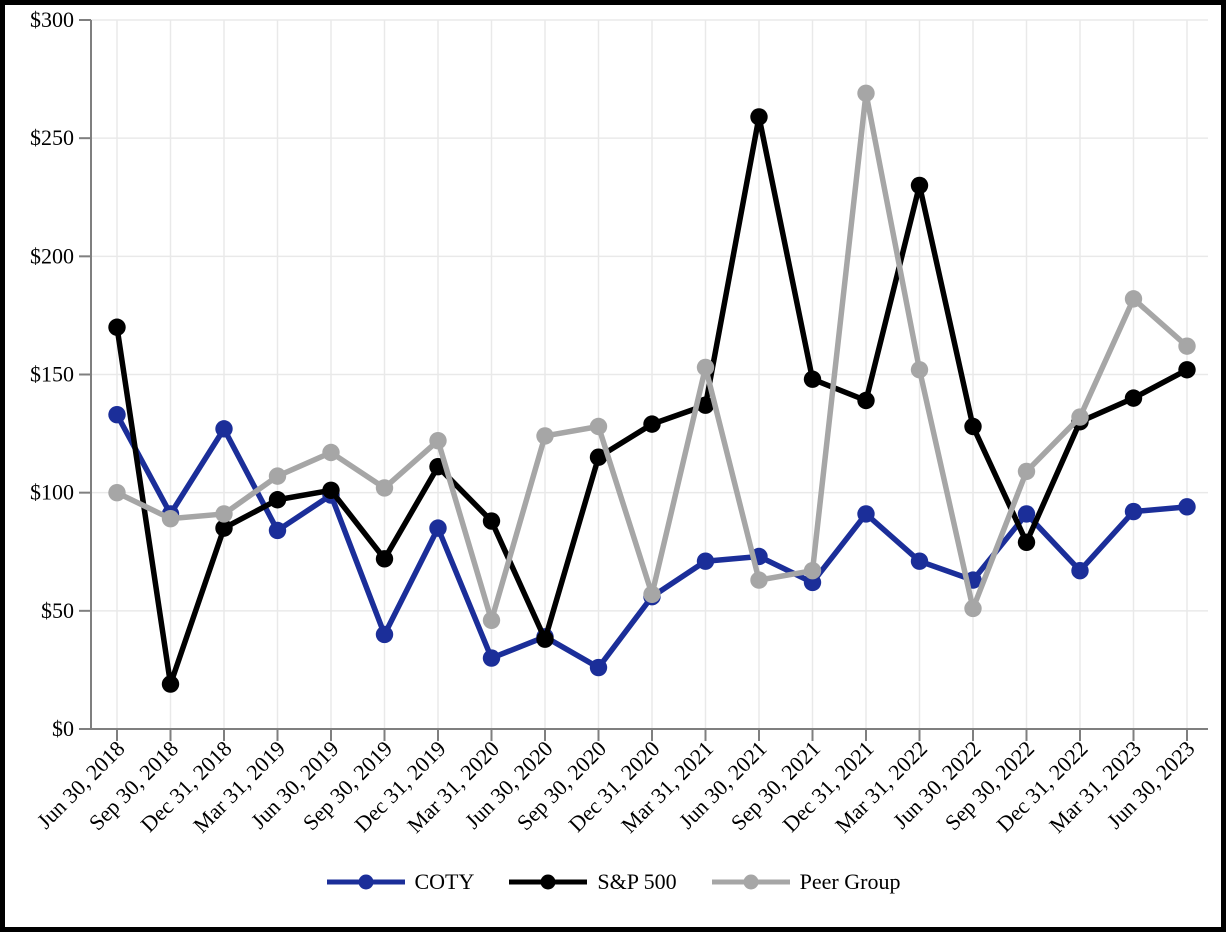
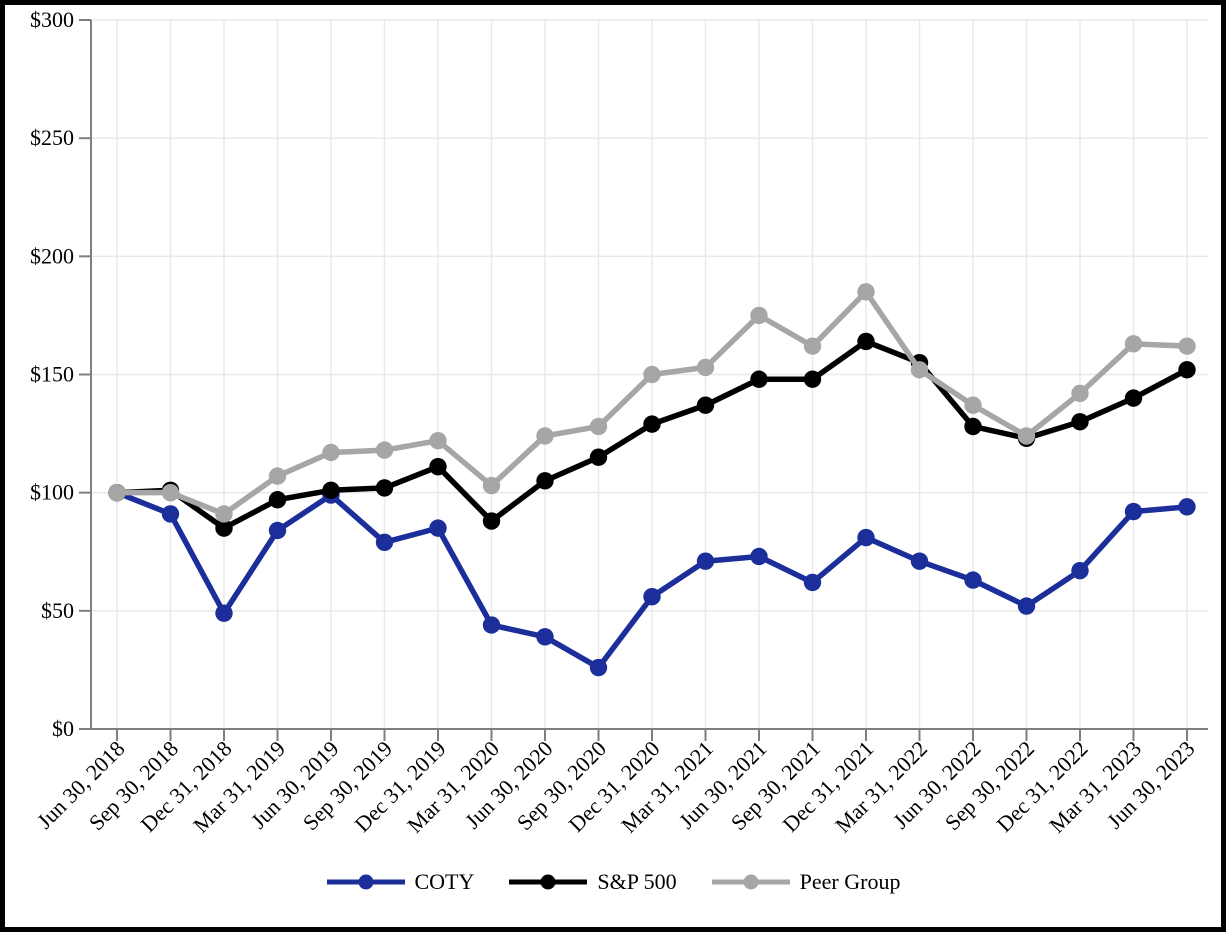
COTY/Jun 30, 2018: $133 -> $100
S&P 500/Jun 30, 2018: $170 -> $100
S&P 500/Sep 30, 2018: $19 -> $101
Peer Group/Sep 30, 2018: $89 -> $100
COTY/Dec 31, 2018: $127 -> $49
COTY/Sep 30, 2019: $40 -> $79
S&P 500/Sep 30, 2019: $72 -> $102
Peer Group/Sep 30, 2019: $102 -> $118
COTY/Mar 31, 2020: $30 -> $44
Peer Group/Mar 31, 2020: $46 -> $103
S&P 500/Jun 30, 2020: $38 -> $105
Peer Group/Dec 31, 2020: $57 -> $150
S&P 500/Jun 30, 2021: $259 -> $148
Peer Group/Jun 30, 2021: $63 -> $175
Peer Group/Sep 30, 2021: $67 -> $162
COTY/Dec 31, 2021: $91 -> $81
S&P 500/Dec 31, 2021: $139 -> $164
Peer Group/Dec 31, 2021: $269 -> $185
S&P 500/Mar 31, 2022: $230 -> $155
Peer Group/Jun 30, 2022: $51 -> $137
COTY/Sep 30, 2022: $91 -> $52
S&P 500/Sep 30, 2022: $79 -> $123
Peer Group/Sep 30, 2022: $109 -> $124
Peer Group/Dec 31, 2022: $132 -> $142
Peer Group/Mar 31, 2023: $182 -> $163
